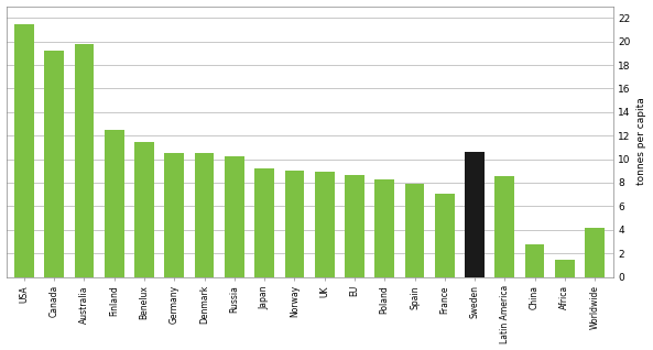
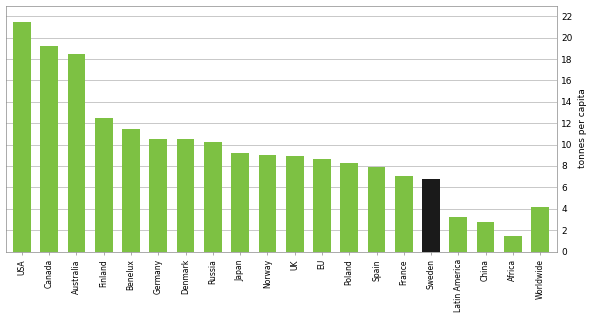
Australia: 19.8 -> 18.5
Sweden: 10.6 -> 6.8
Latin America: 8.6 -> 3.2
